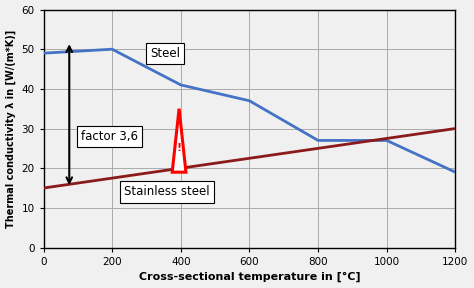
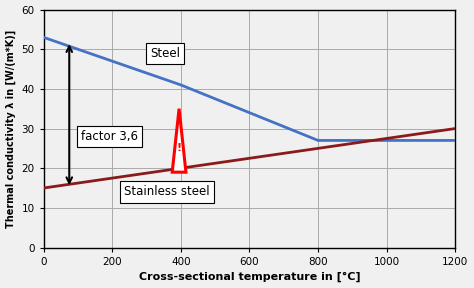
0: 49 -> 53
200: 50 -> 47
600: 37 -> 34
1200: 19 -> 27
